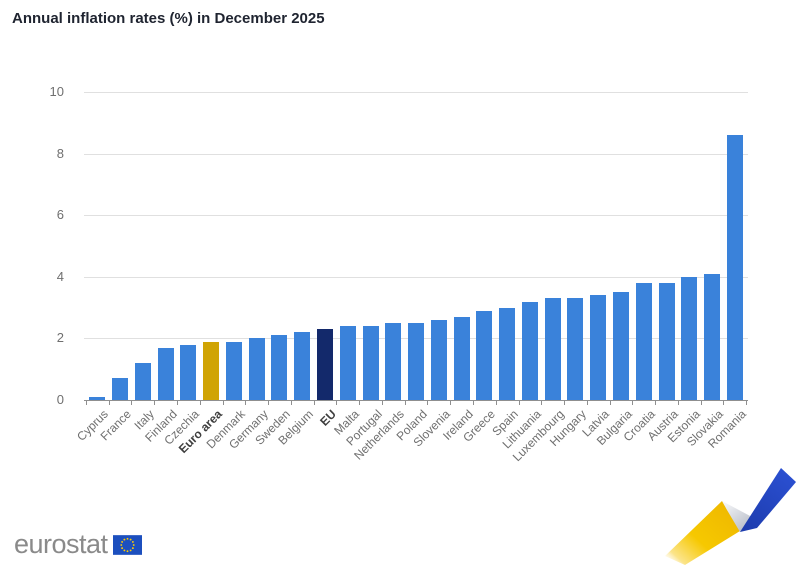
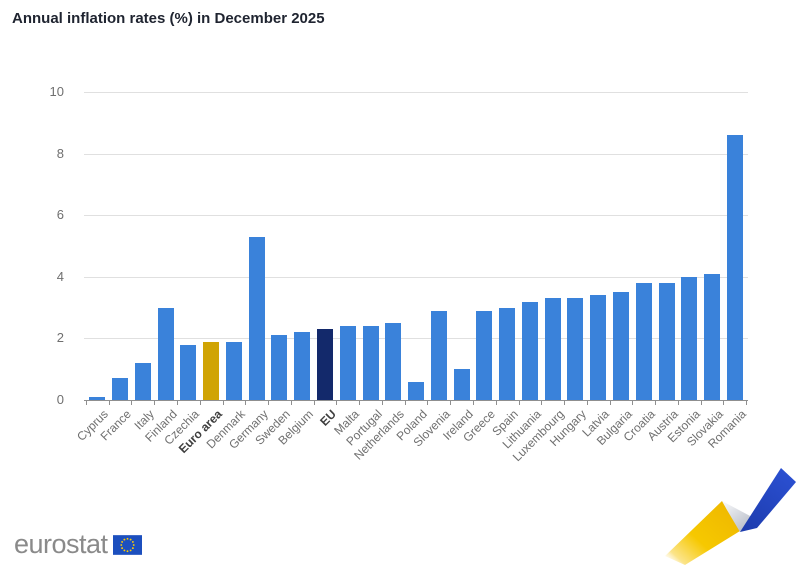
Finland: 1.7 -> 3.0
Germany: 2.0 -> 5.3
Poland: 2.5 -> 0.6
Slovenia: 2.6 -> 2.9
Ireland: 2.7 -> 1.0
